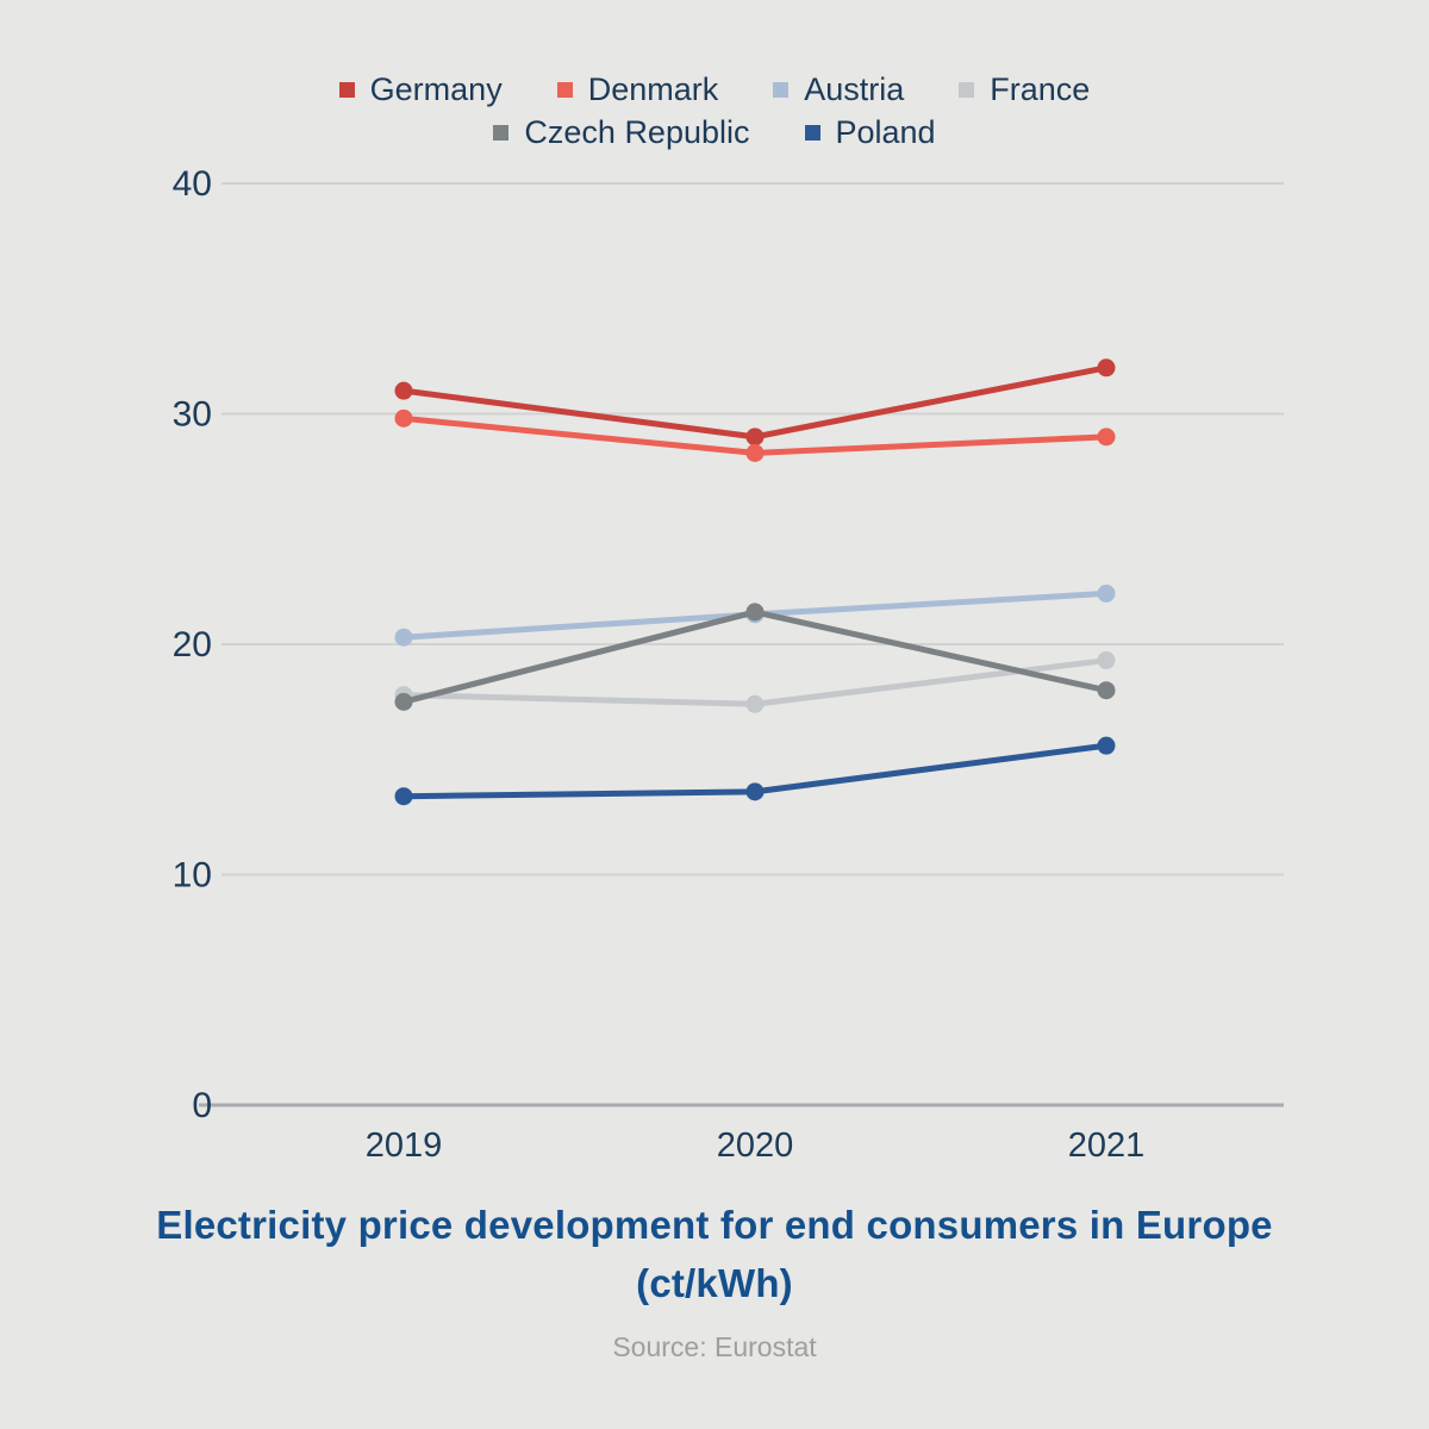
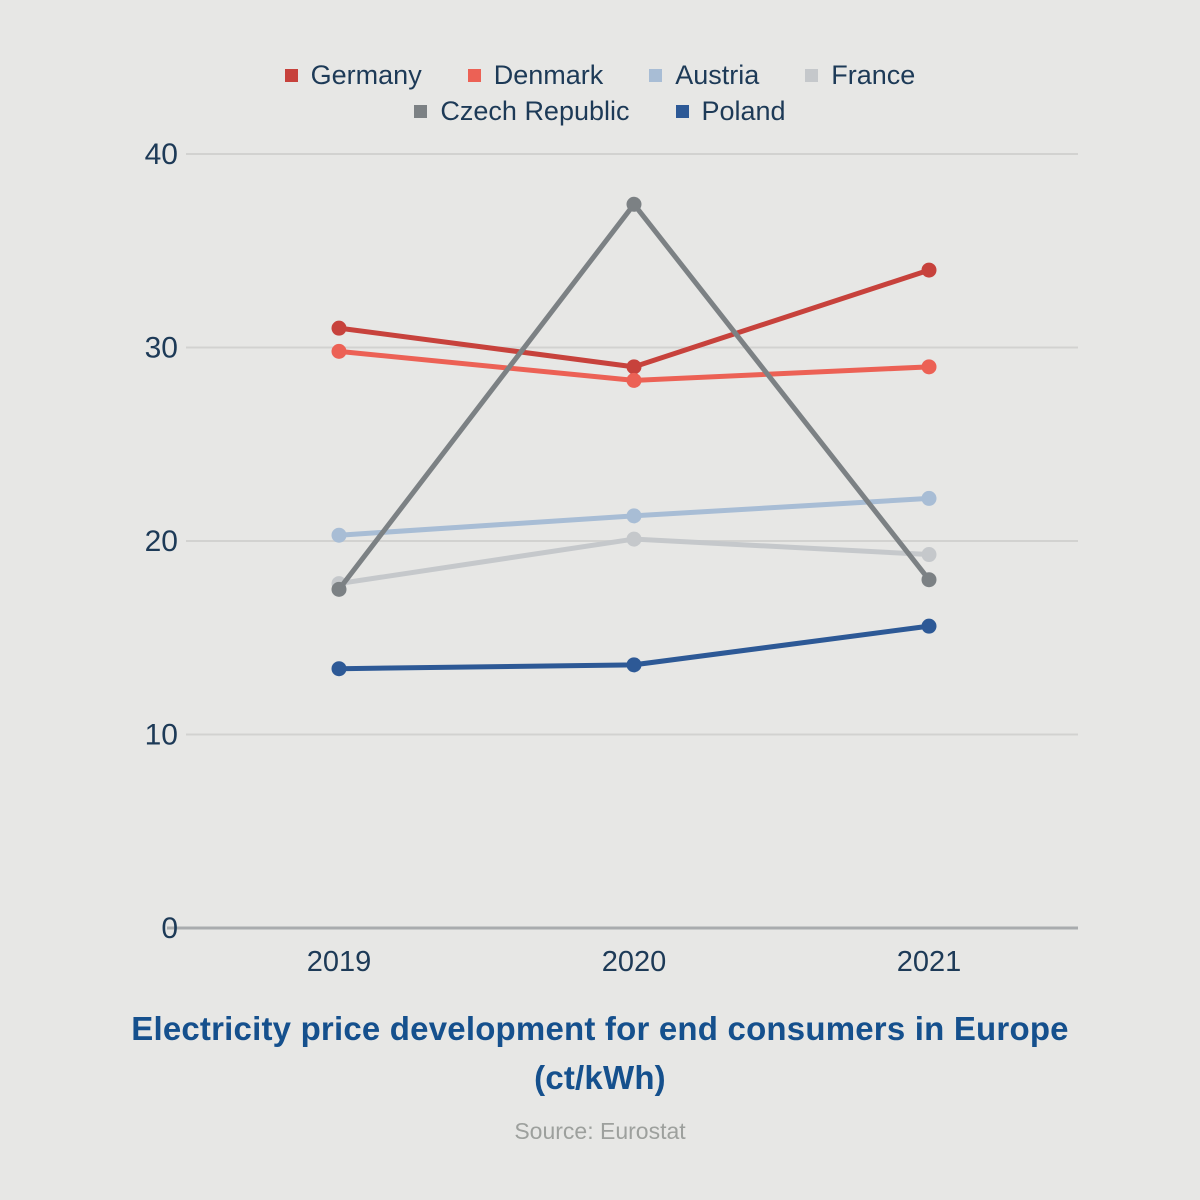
France/2020: 17.4 -> 20.1
Czech Republic/2020: 21.4 -> 37.4
Germany/2021: 32 -> 34
